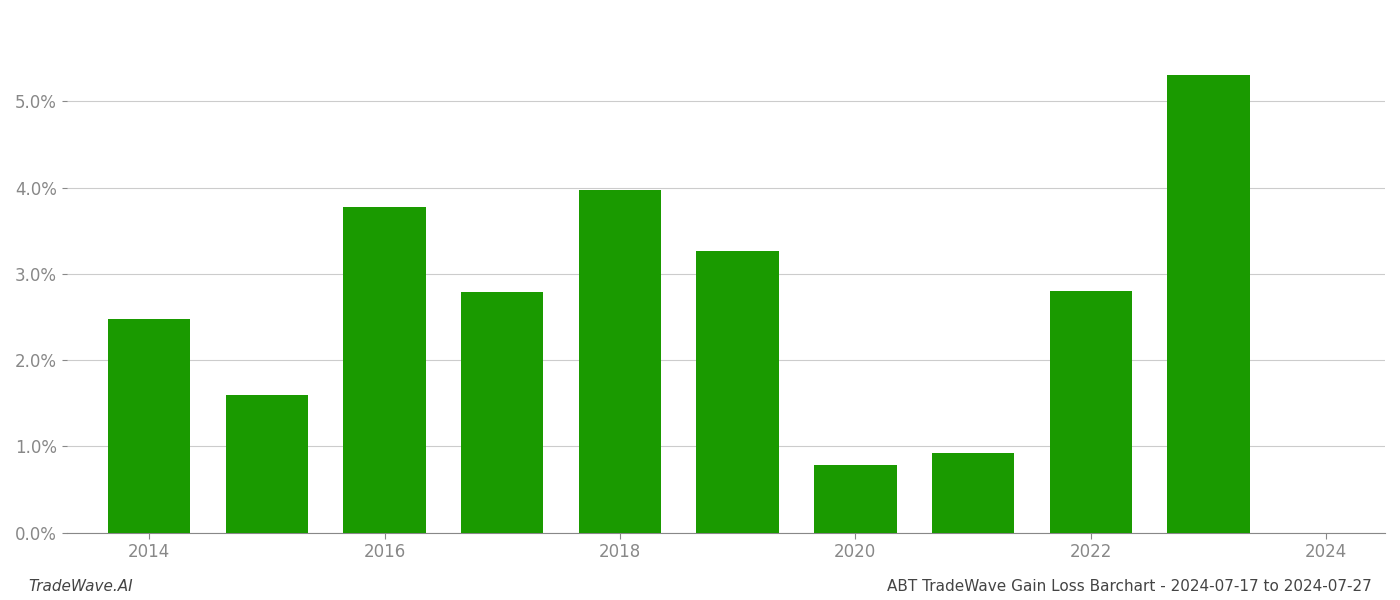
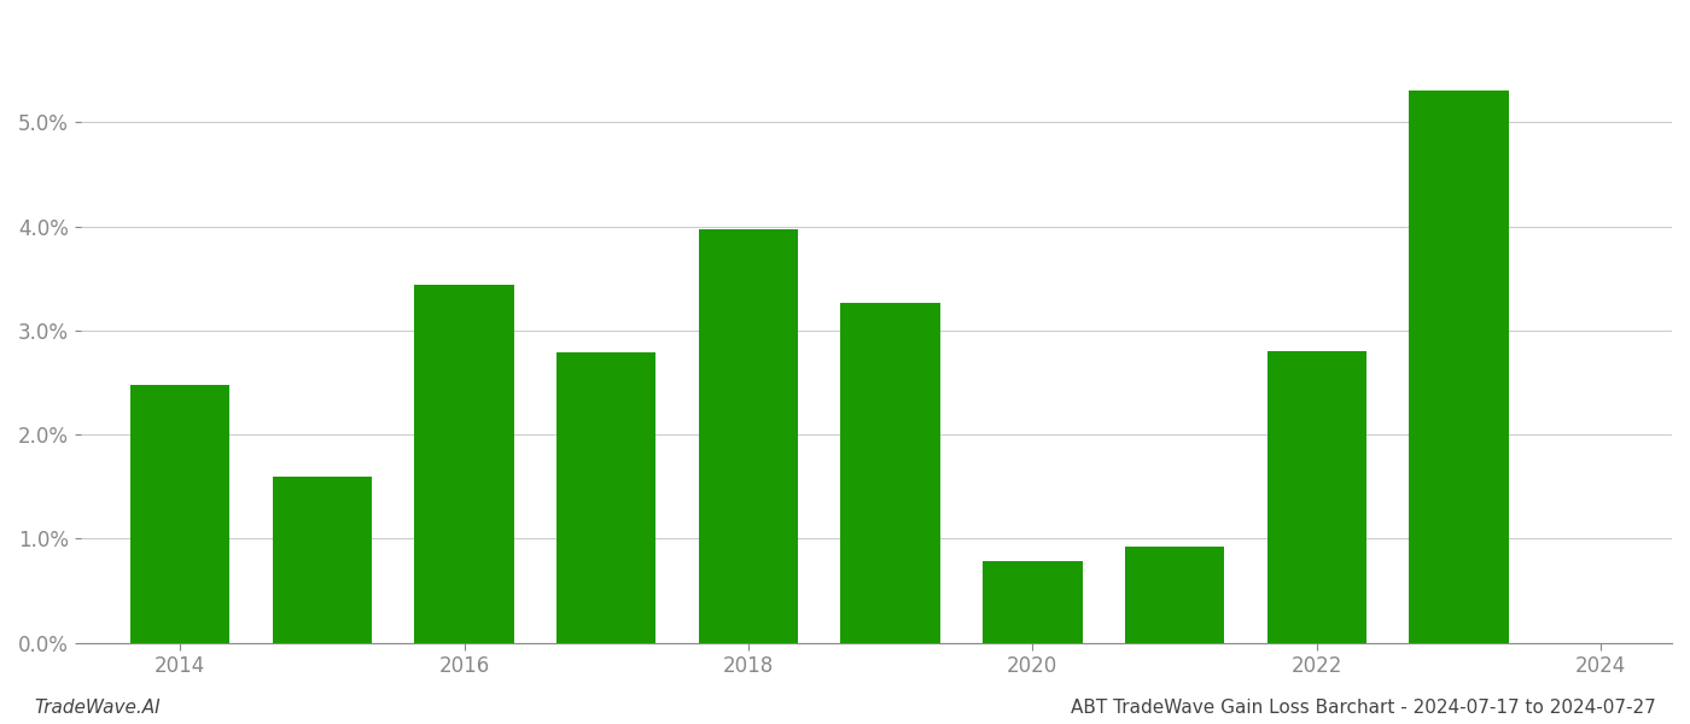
2016: 3.77% -> 3.44%
